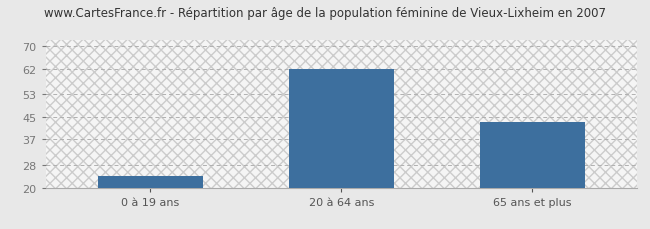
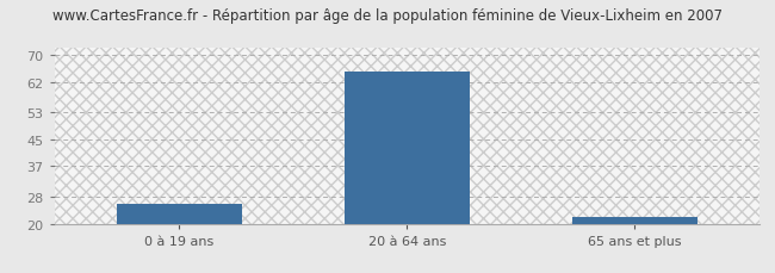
0 à 19 ans: 24 -> 26
20 à 64 ans: 62 -> 65
65 ans et plus: 43 -> 22
